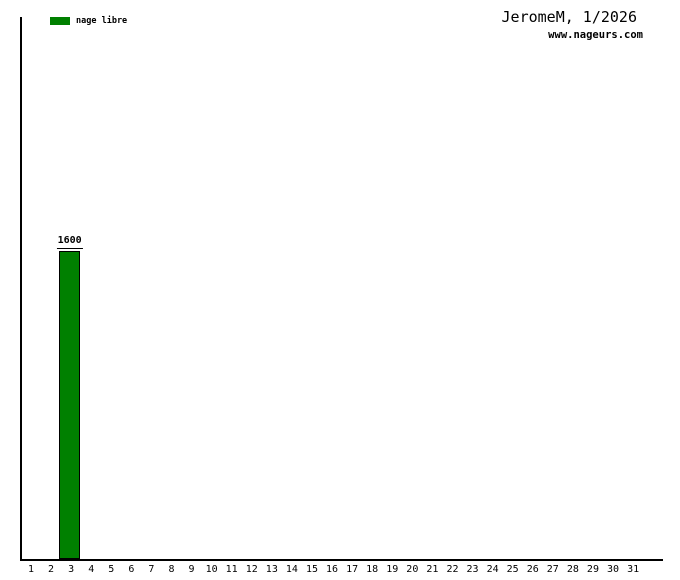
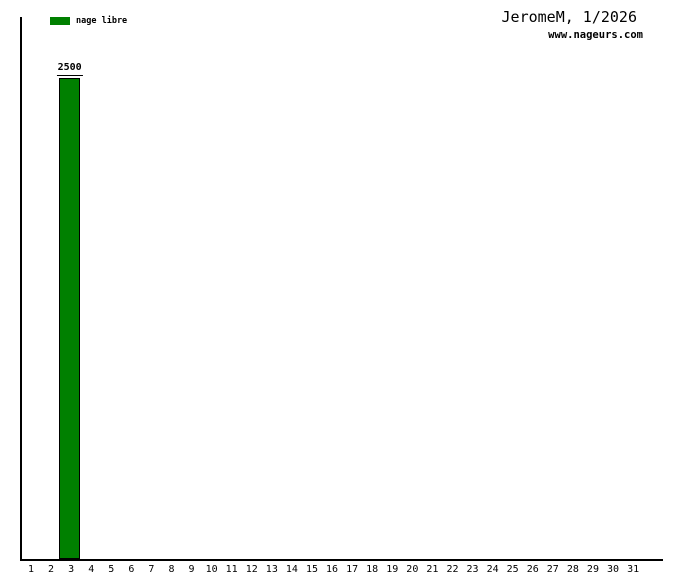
3: 1600 -> 2500
